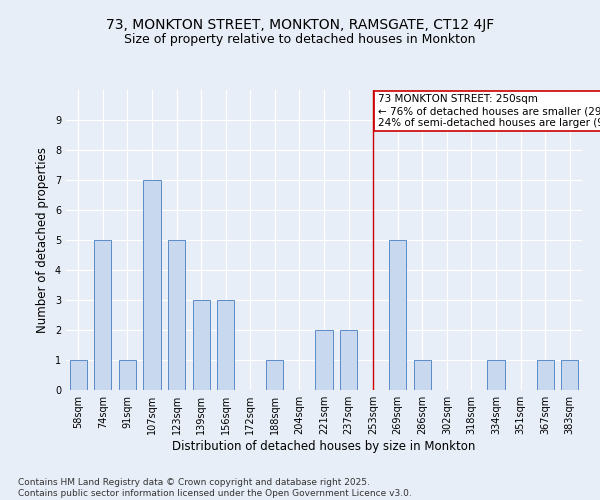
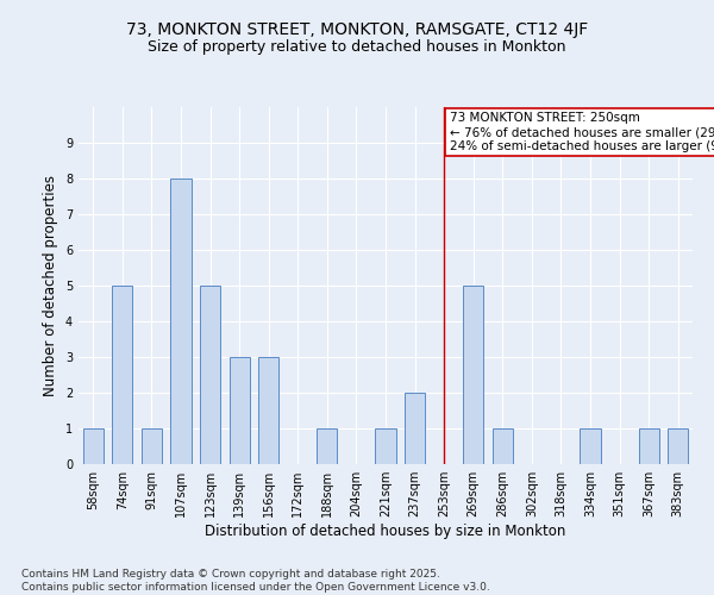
107sqm: 7 -> 8
221sqm: 2 -> 1
